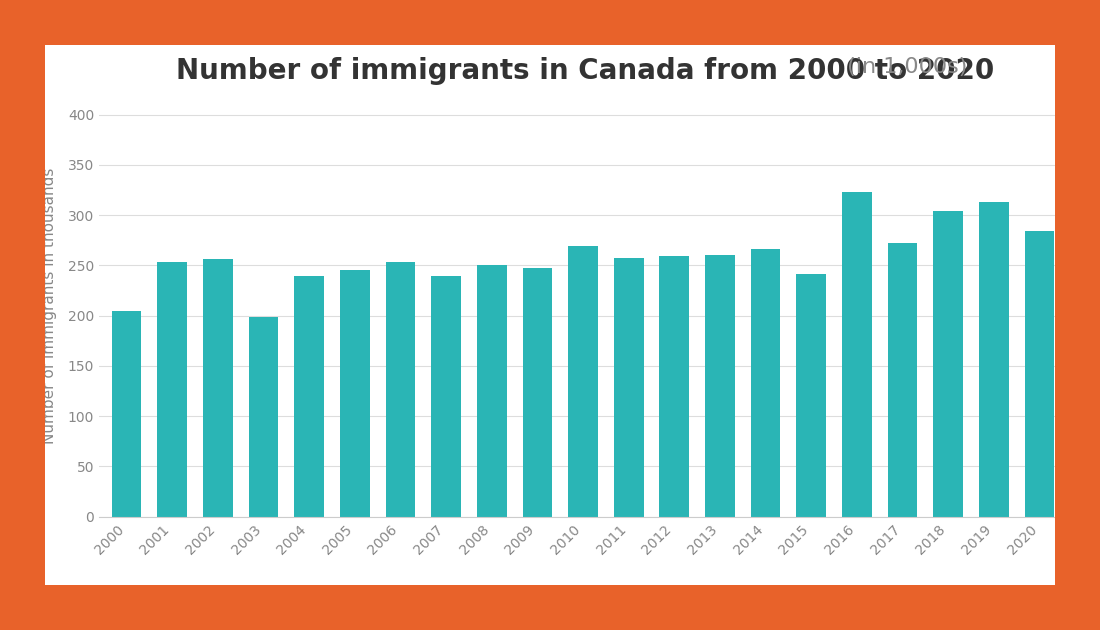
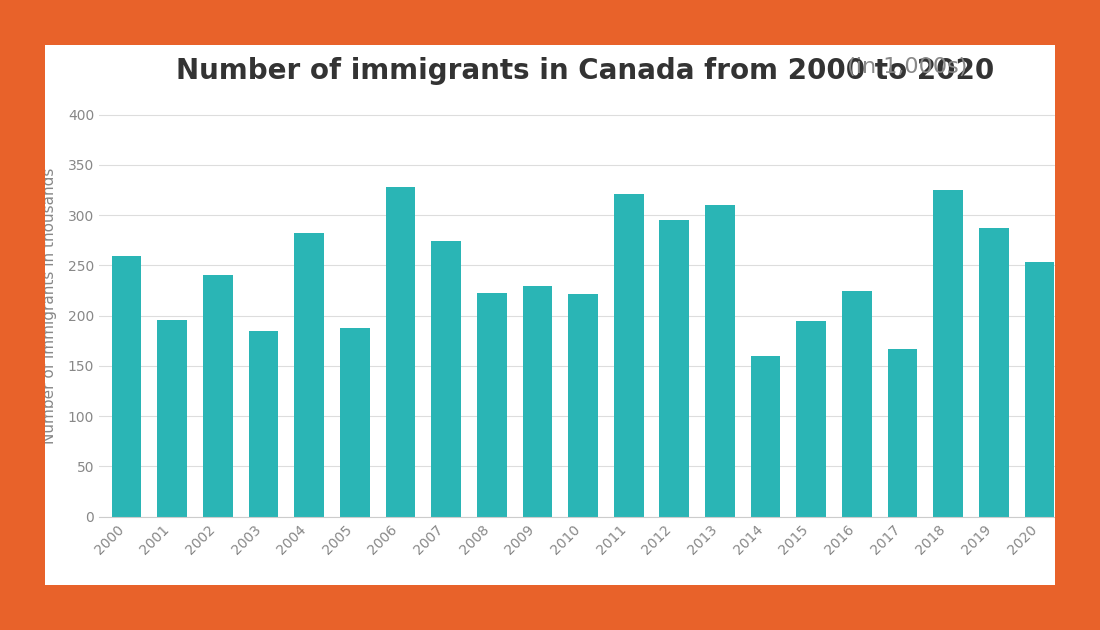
2000: 205 -> 259
2001: 253 -> 196
2002: 256 -> 240
2003: 199 -> 185
2004: 239 -> 282
2005: 245 -> 188
2006: 253 -> 328
2007: 239 -> 274
2008: 250 -> 222
2009: 247 -> 229
2010: 269 -> 221
2011: 257 -> 321
2012: 259 -> 295
2013: 260 -> 310
2014: 266 -> 160
2015: 241 -> 195
2016: 323 -> 224
2017: 272 -> 167
2018: 304 -> 325
2019: 313 -> 287
2020: 284 -> 253
